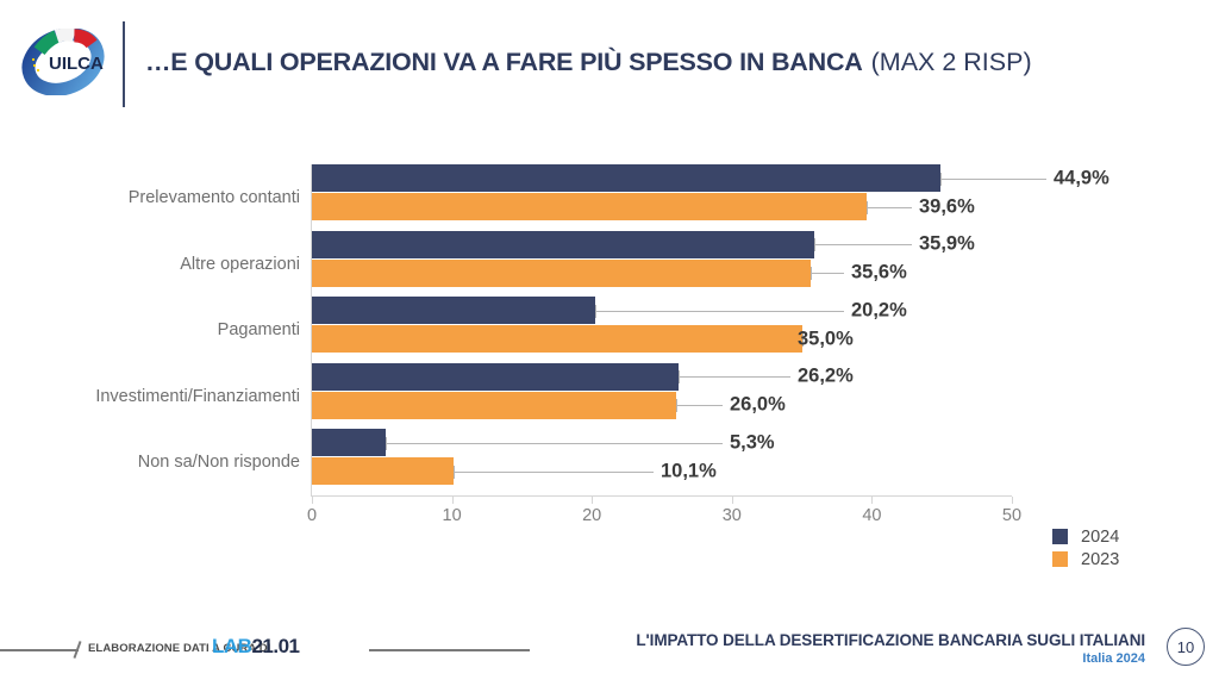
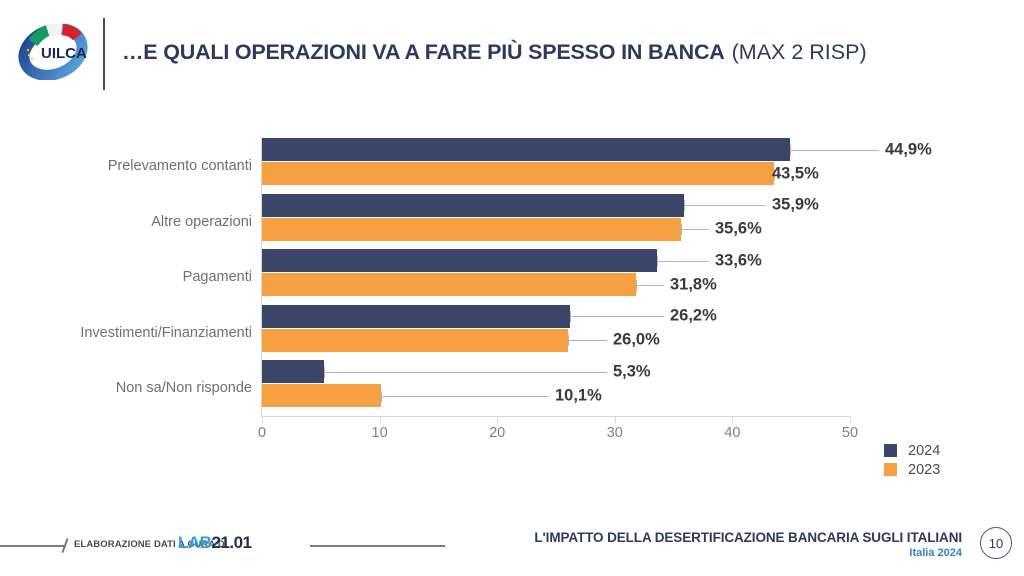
2023/Prelevamento contanti: 39,6% -> 43,5%
2024/Pagamenti: 20,2% -> 33,6%
2023/Pagamenti: 35,0% -> 31,8%
